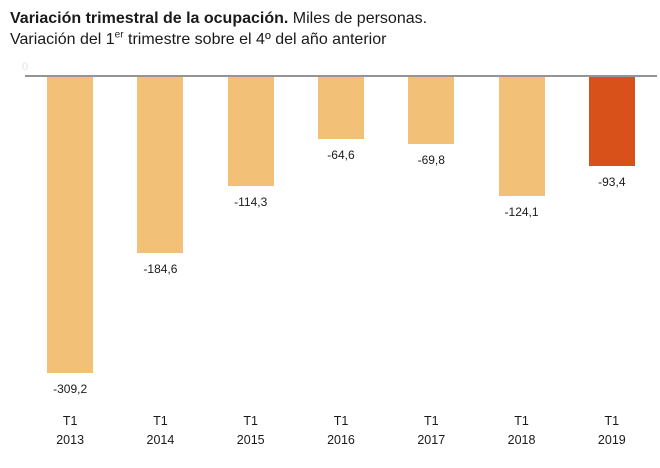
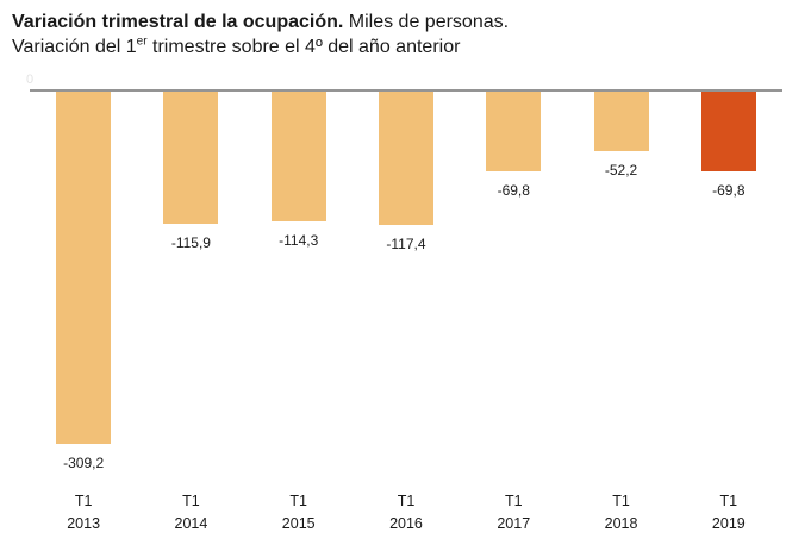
T1 2014: -184,6 -> -115,9
T1 2016: -64,6 -> -117,4
T1 2018: -124,1 -> -52,2
T1 2019: -93,4 -> -69,8
